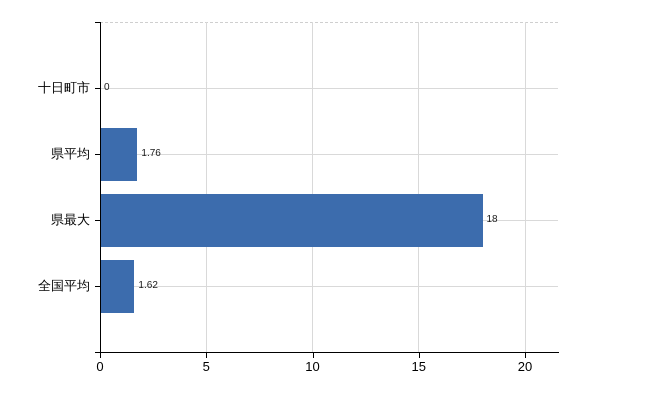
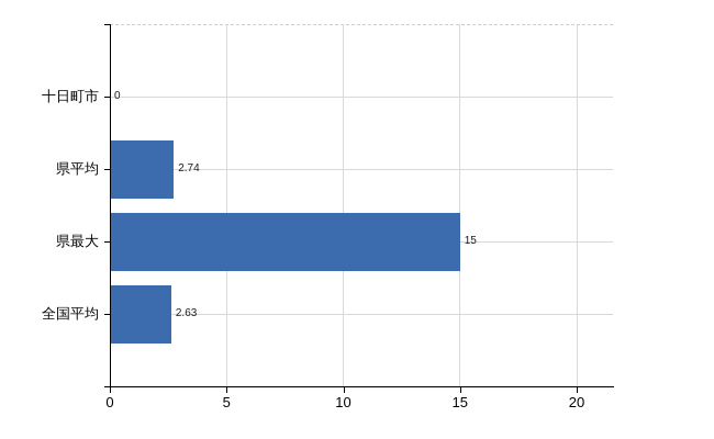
県平均: 1.76 -> 2.74
県最大: 18 -> 15
全国平均: 1.62 -> 2.63
